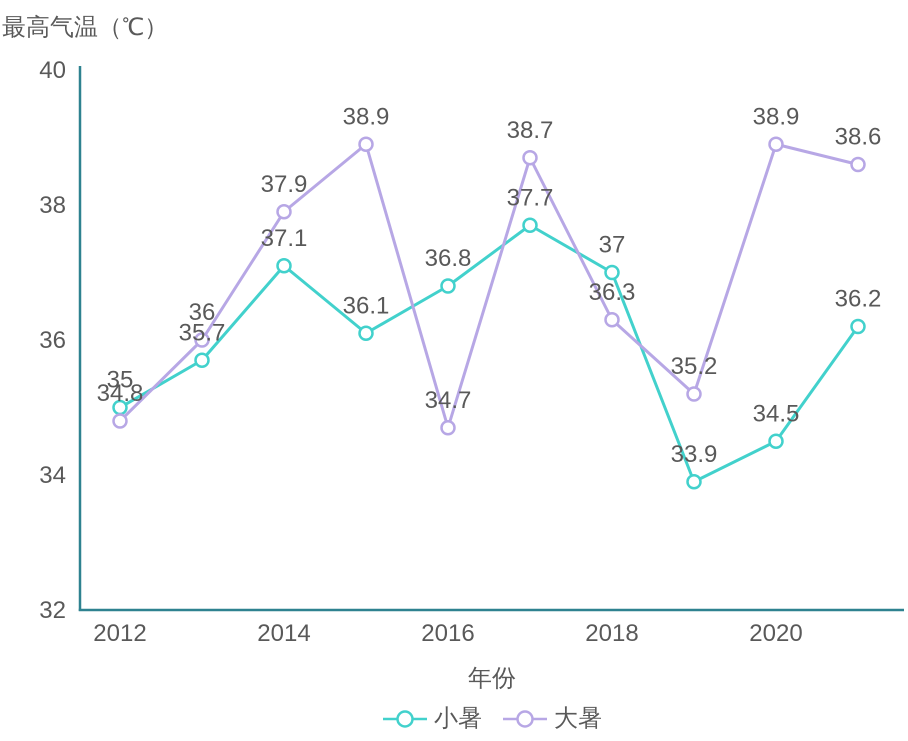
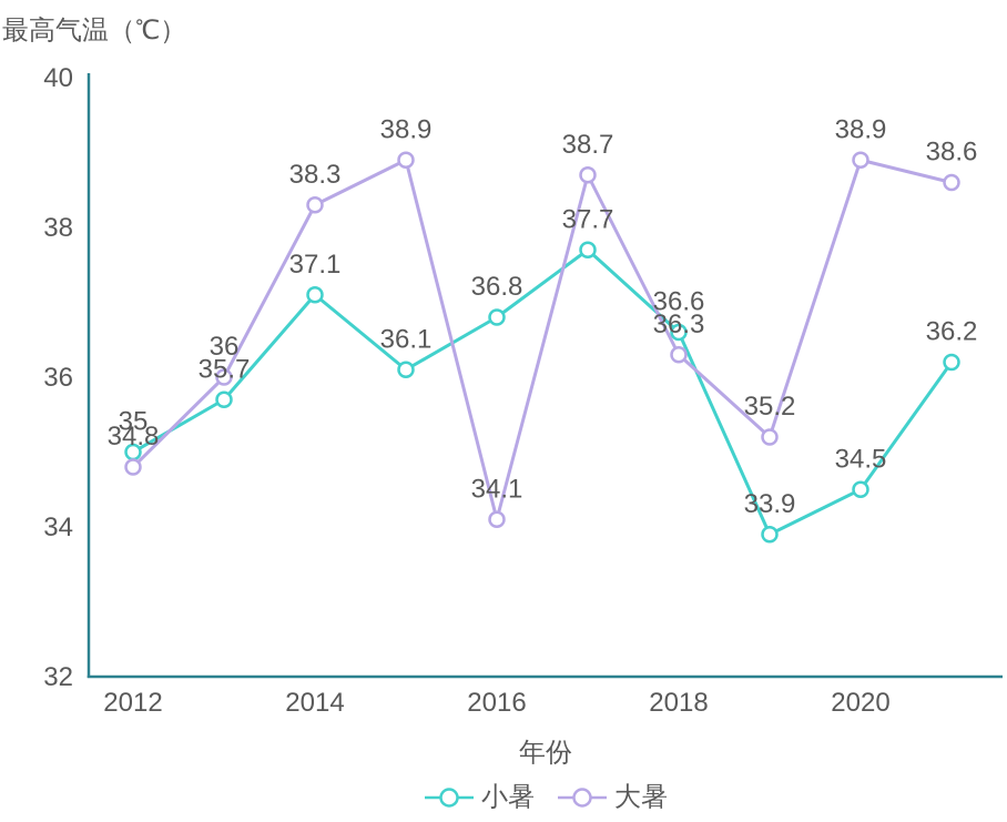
大暑/2014: 37.9 -> 38.3
大暑/2016: 34.7 -> 34.1
小暑/2018: 37 -> 36.6
